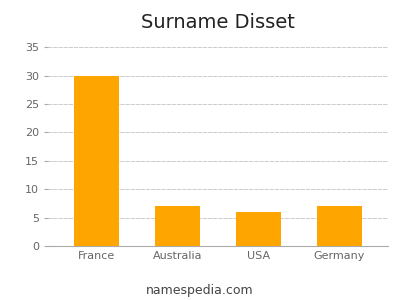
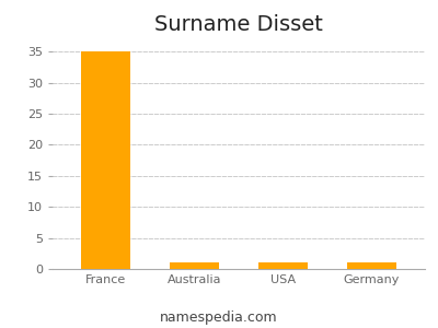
France: 30 -> 35
Australia: 7 -> 1
USA: 6 -> 1
Germany: 7 -> 1
